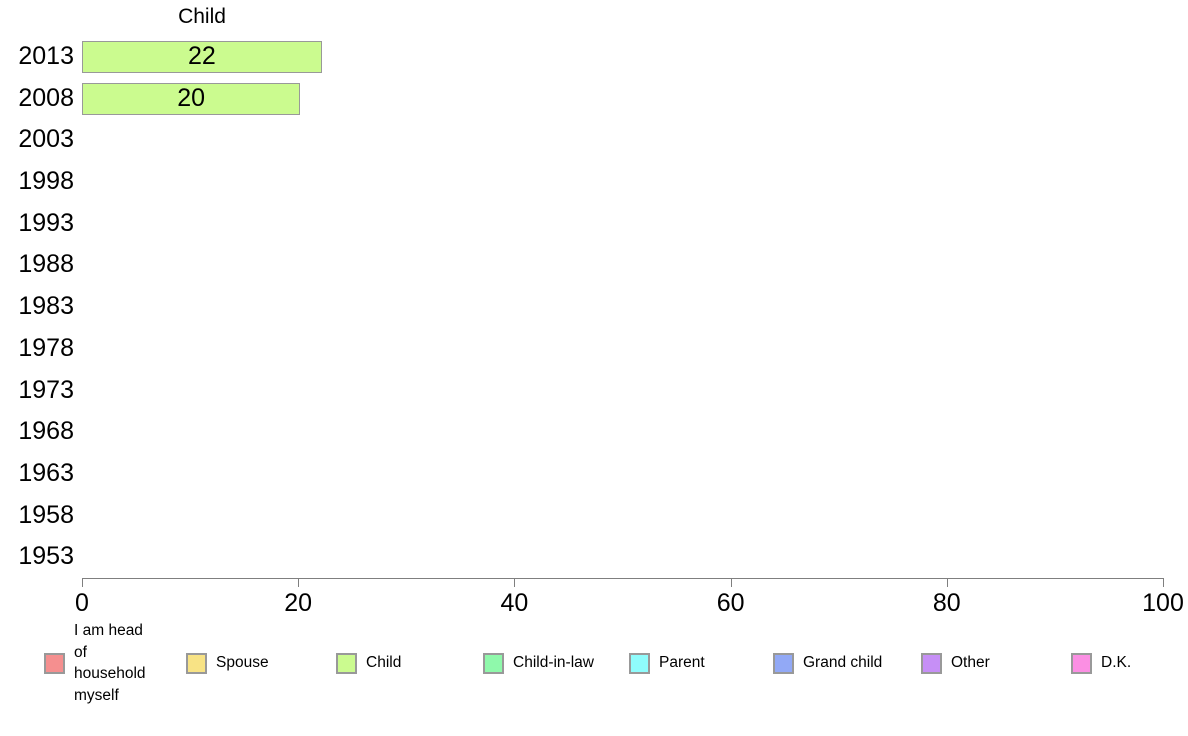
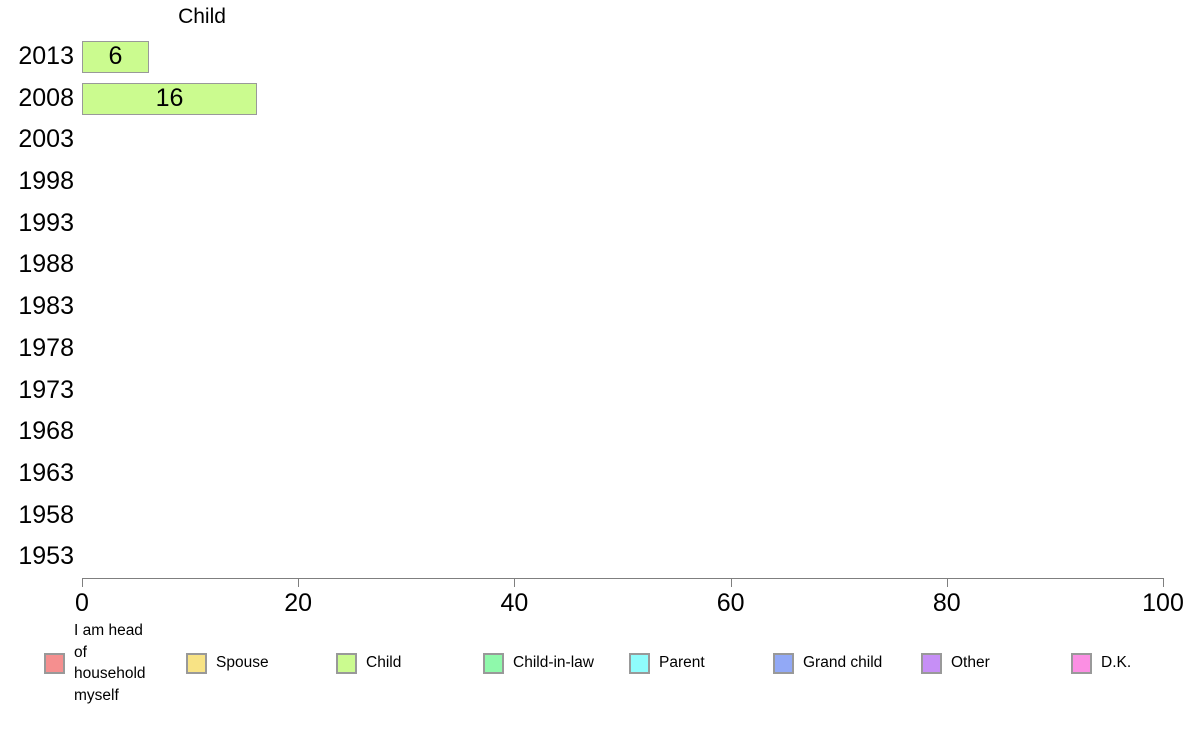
2013: 22 -> 6
2008: 20 -> 16
